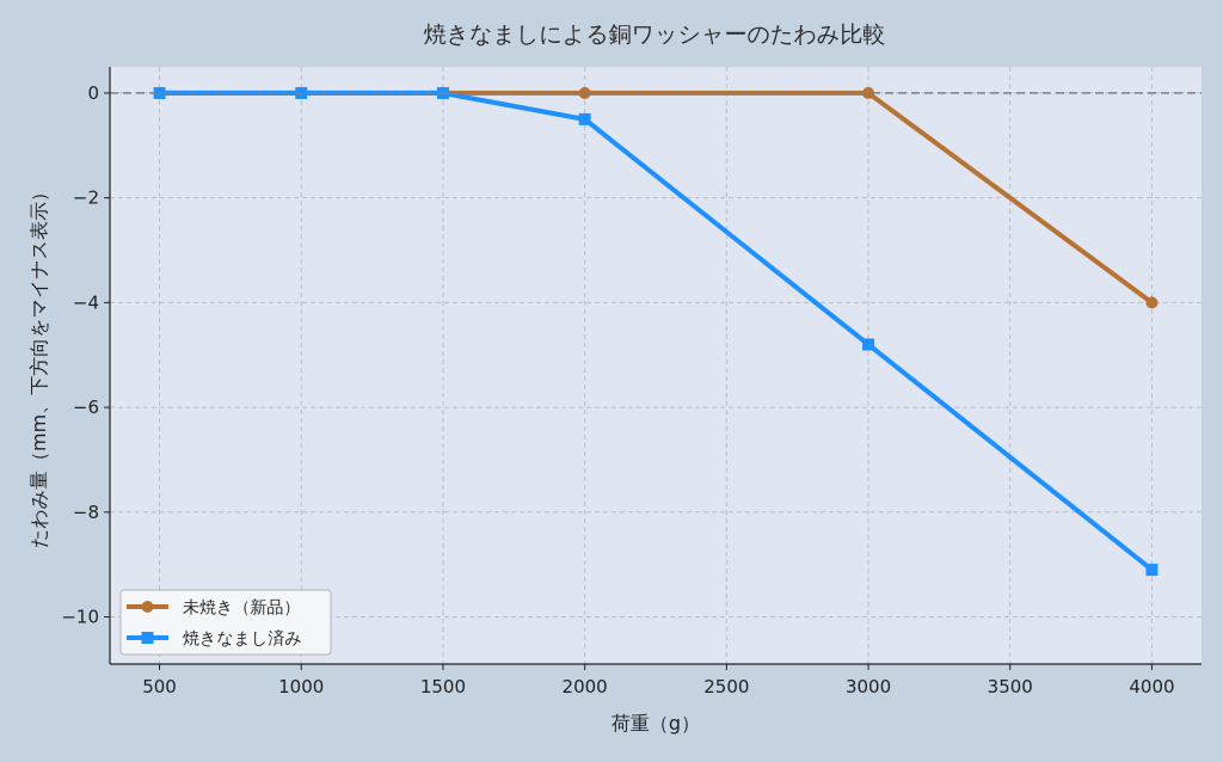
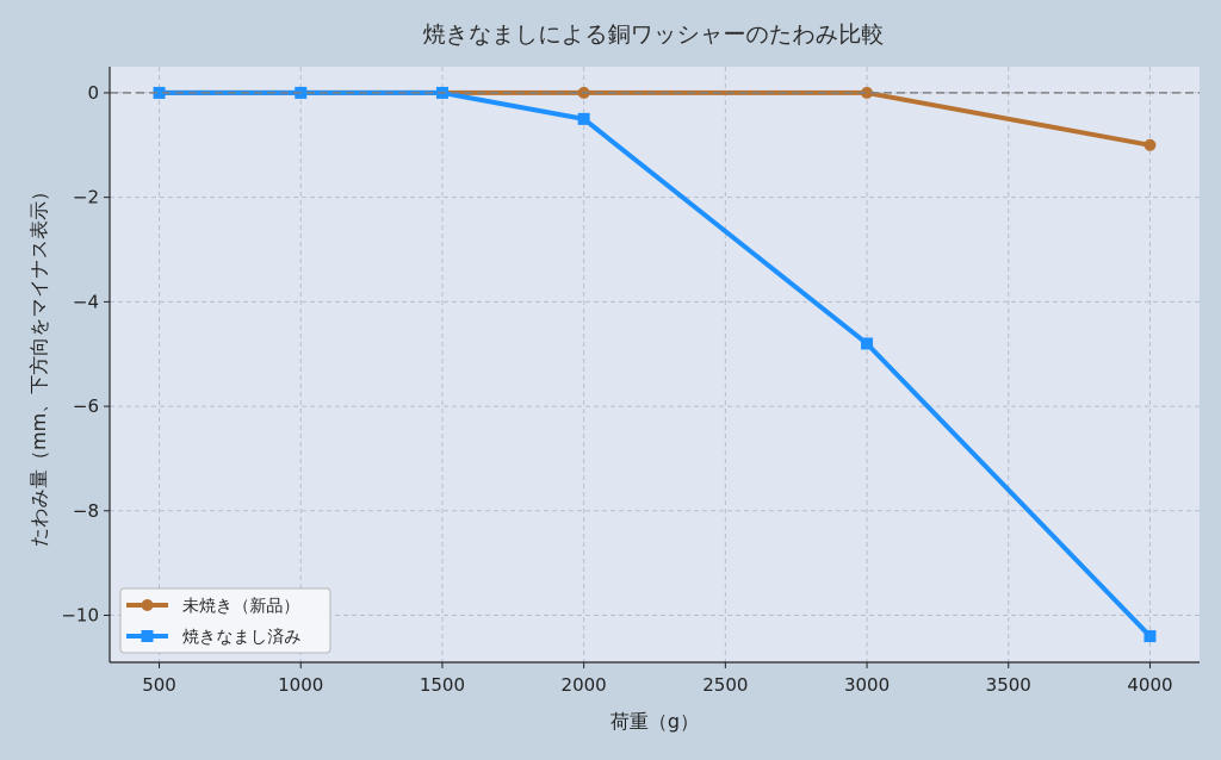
未焼き（新品）/4000: -4 -> -1
焼きなまし済み/4000: -9.1 -> -10.4
